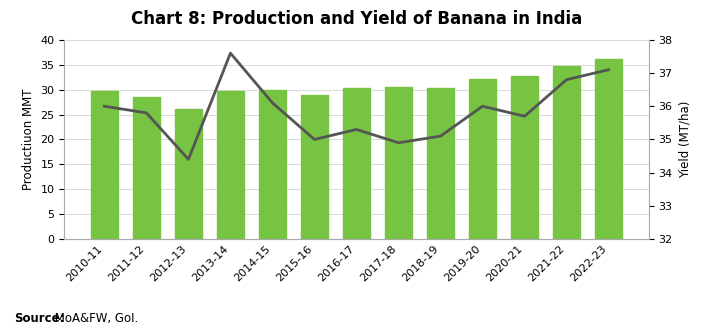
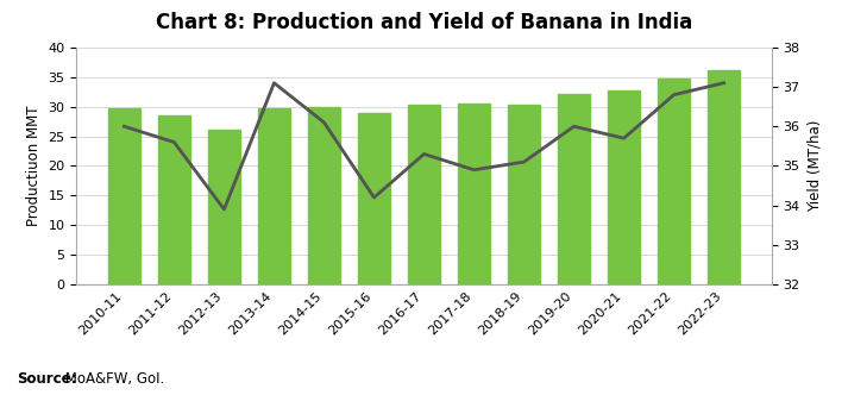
Yield (MT/ha)/2011-12: 35.8 -> 35.6
Yield (MT/ha)/2012-13: 34.4 -> 33.9
Yield (MT/ha)/2013-14: 37.6 -> 37.1
Yield (MT/ha)/2015-16: 35.0 -> 34.2
